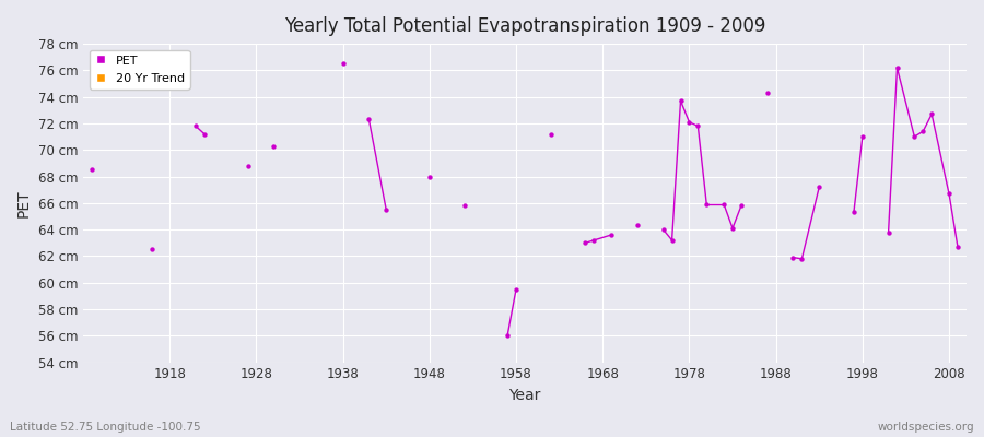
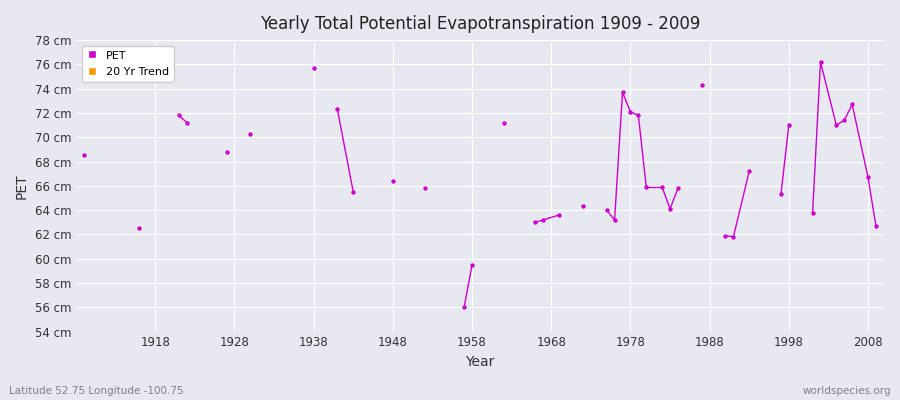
1938: 76.5 cm -> 75.7 cm
1948: 68.0 cm -> 66.4 cm
